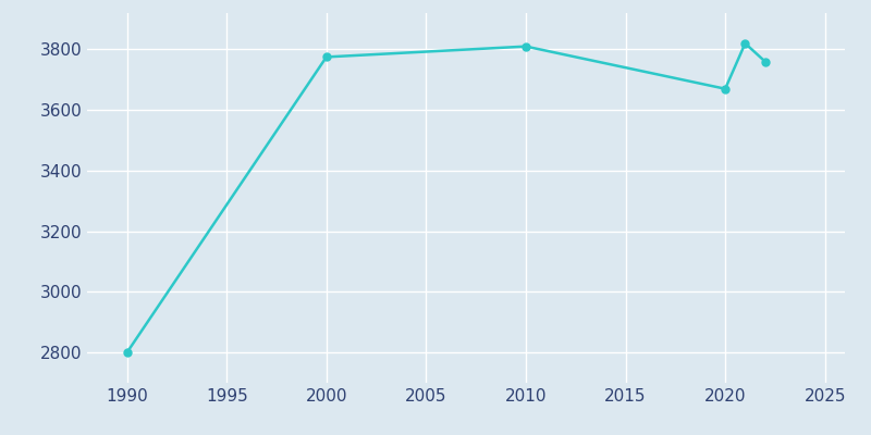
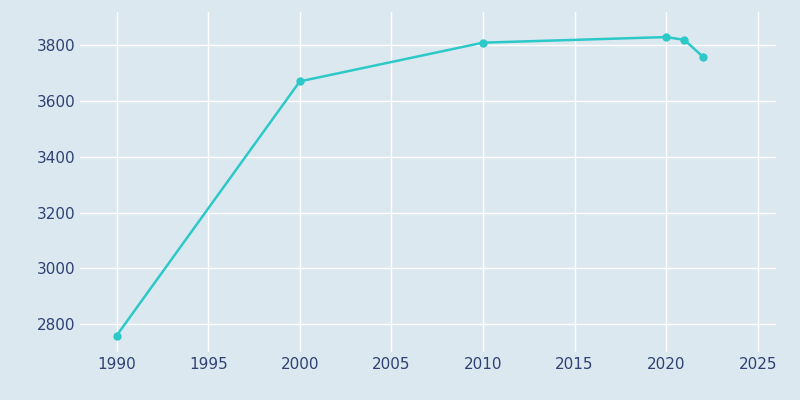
1990: 2800 -> 2759
2000: 3775 -> 3671
2020: 3670 -> 3830
